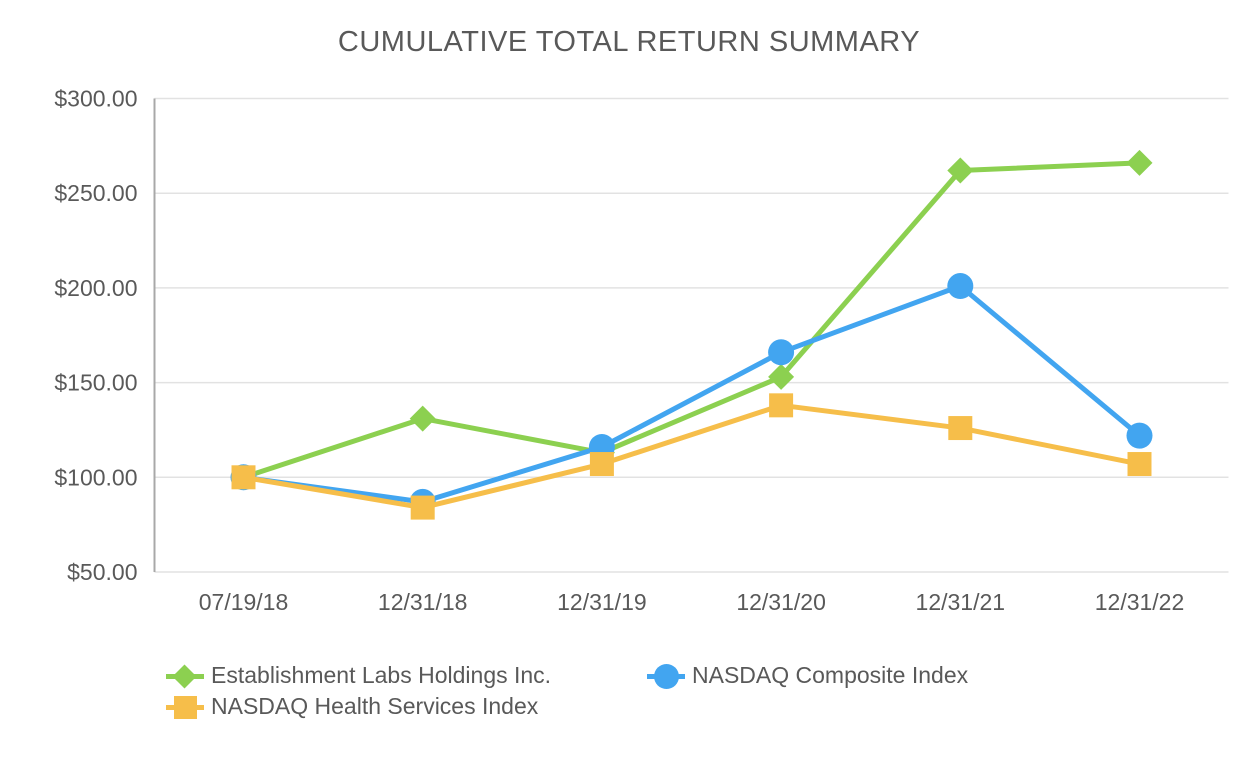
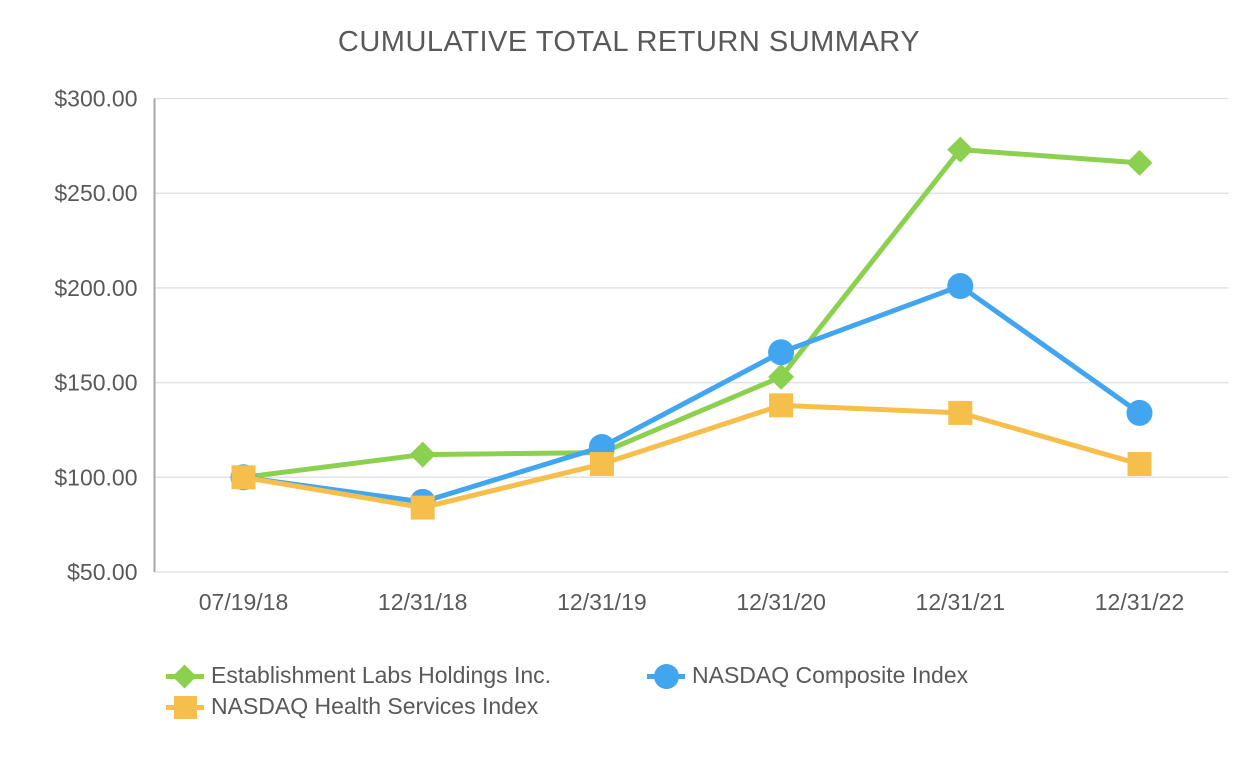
Establishment Labs Holdings Inc./12/31/18: $131 -> $112
Establishment Labs Holdings Inc./12/31/21: $262 -> $273
NASDAQ Health Services Index/12/31/21: $126 -> $134
NASDAQ Composite Index/12/31/22: $122 -> $134
